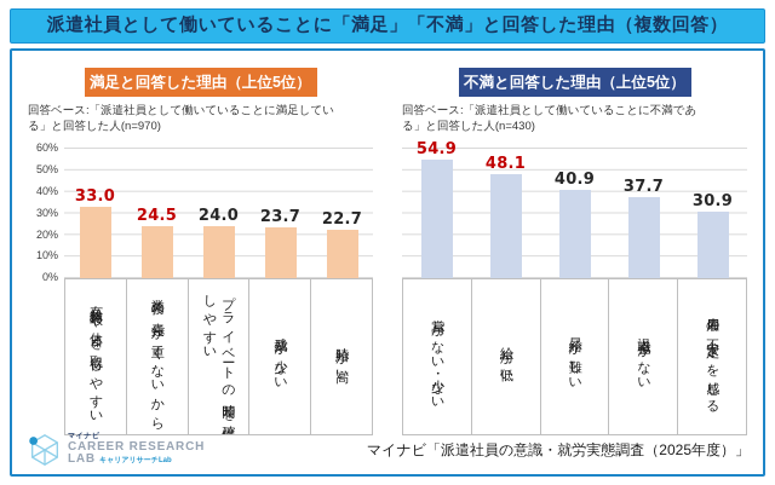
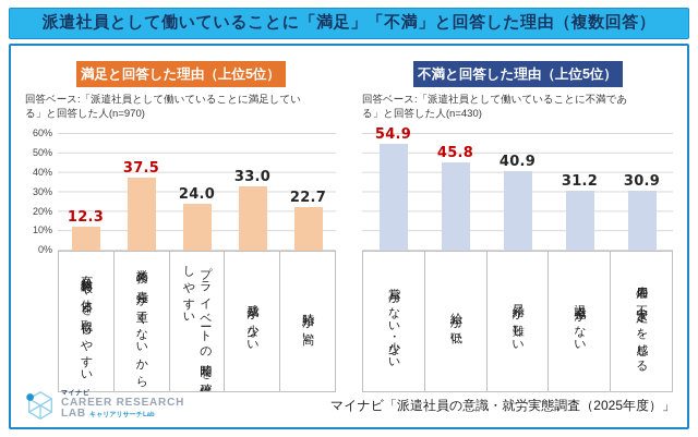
満足と回答した理由（上位5位）/有給休暇や休日を取得しやすい: 33.0 -> 12.3
満足と回答した理由（上位5位）/業務の責任が重くないから: 24.5 -> 37.5
満足と回答した理由（上位5位）/残業が少ない: 23.7 -> 33.0
不満と回答した理由（上位5位）/給与が低い: 48.1 -> 45.8
不満と回答した理由（上位5位）/退職金がない: 37.7 -> 31.2
